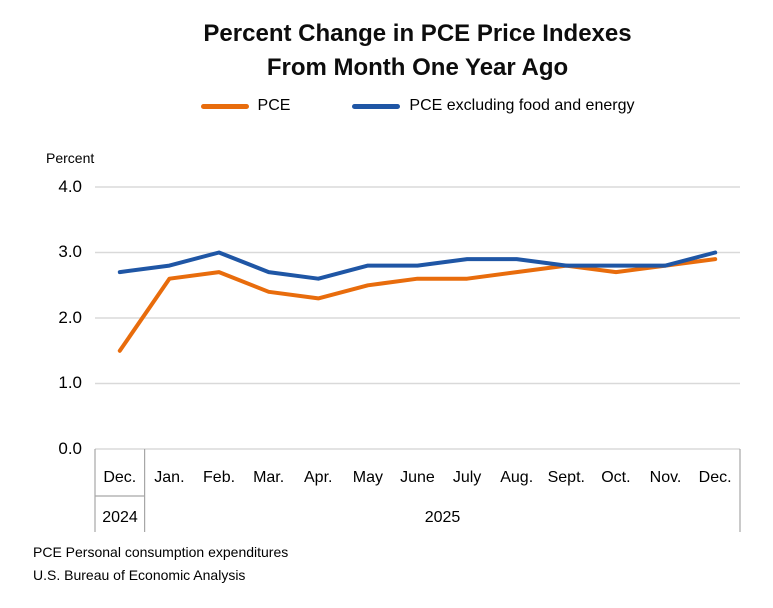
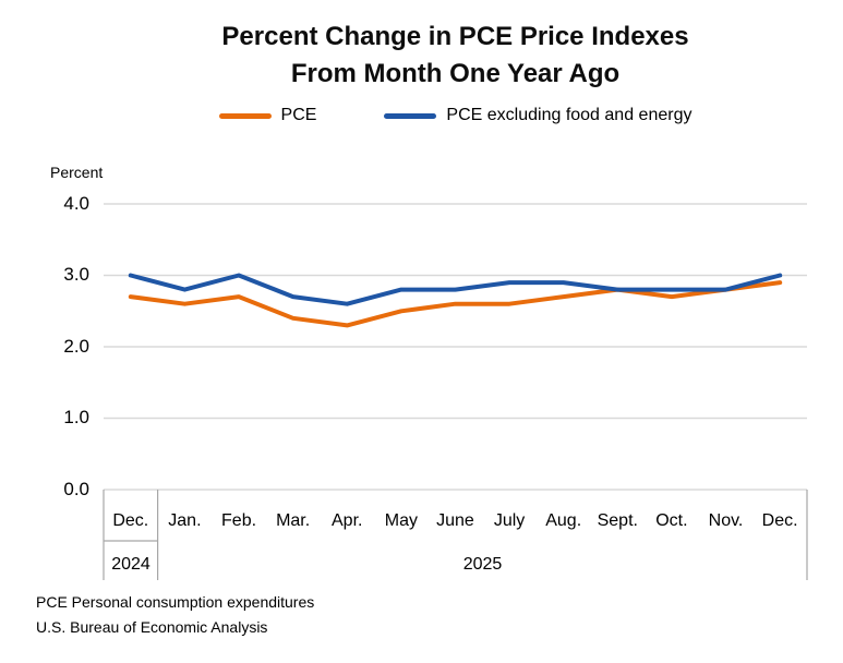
PCE/Dec. 2024: 1.5 -> 2.7
PCE excluding food and energy/Dec. 2024: 2.7 -> 3.0
